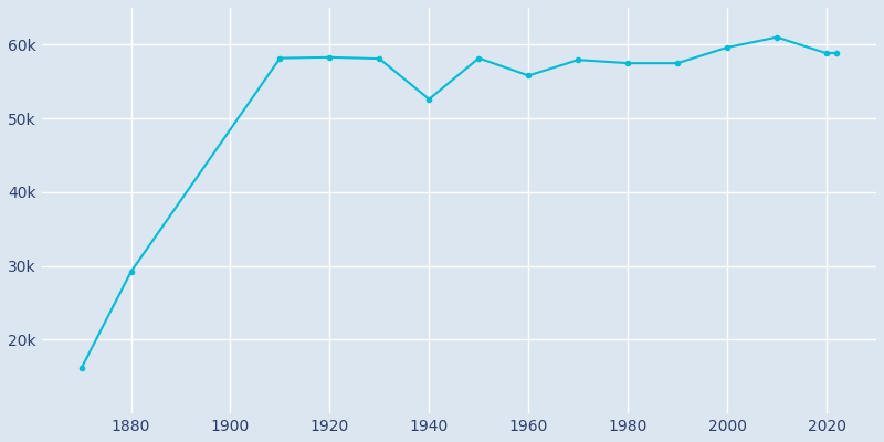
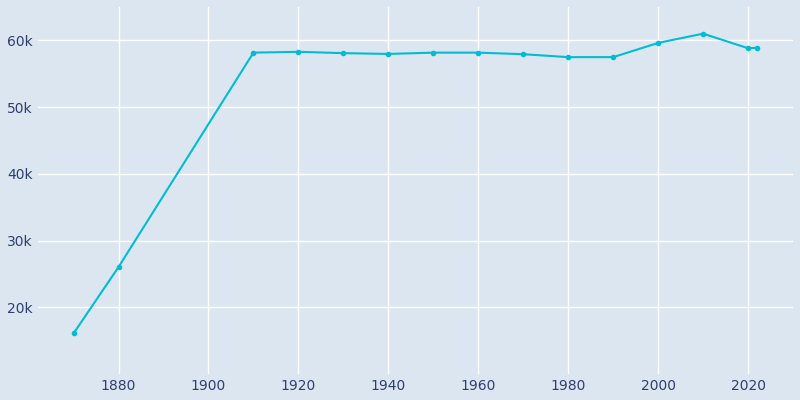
1880: 29.2k -> 26.0k
1940: 52.6k -> 58.0k
1960: 55.8k -> 58.2k
